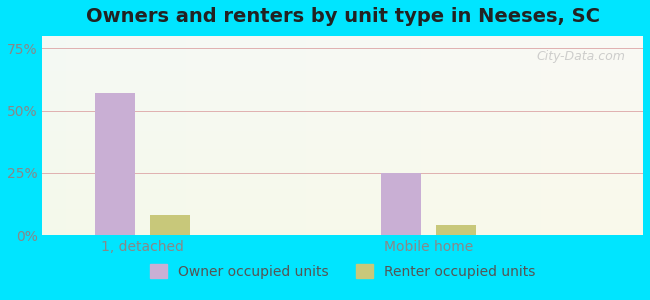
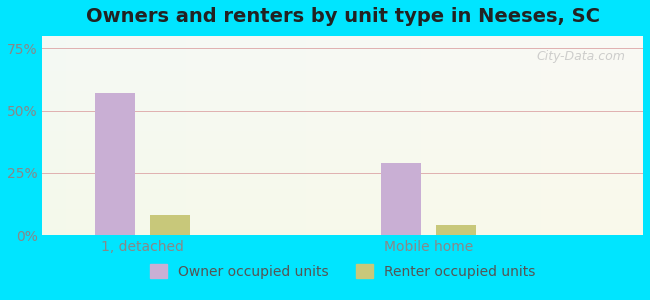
Owner occupied units/Mobile home: 25% -> 29%
